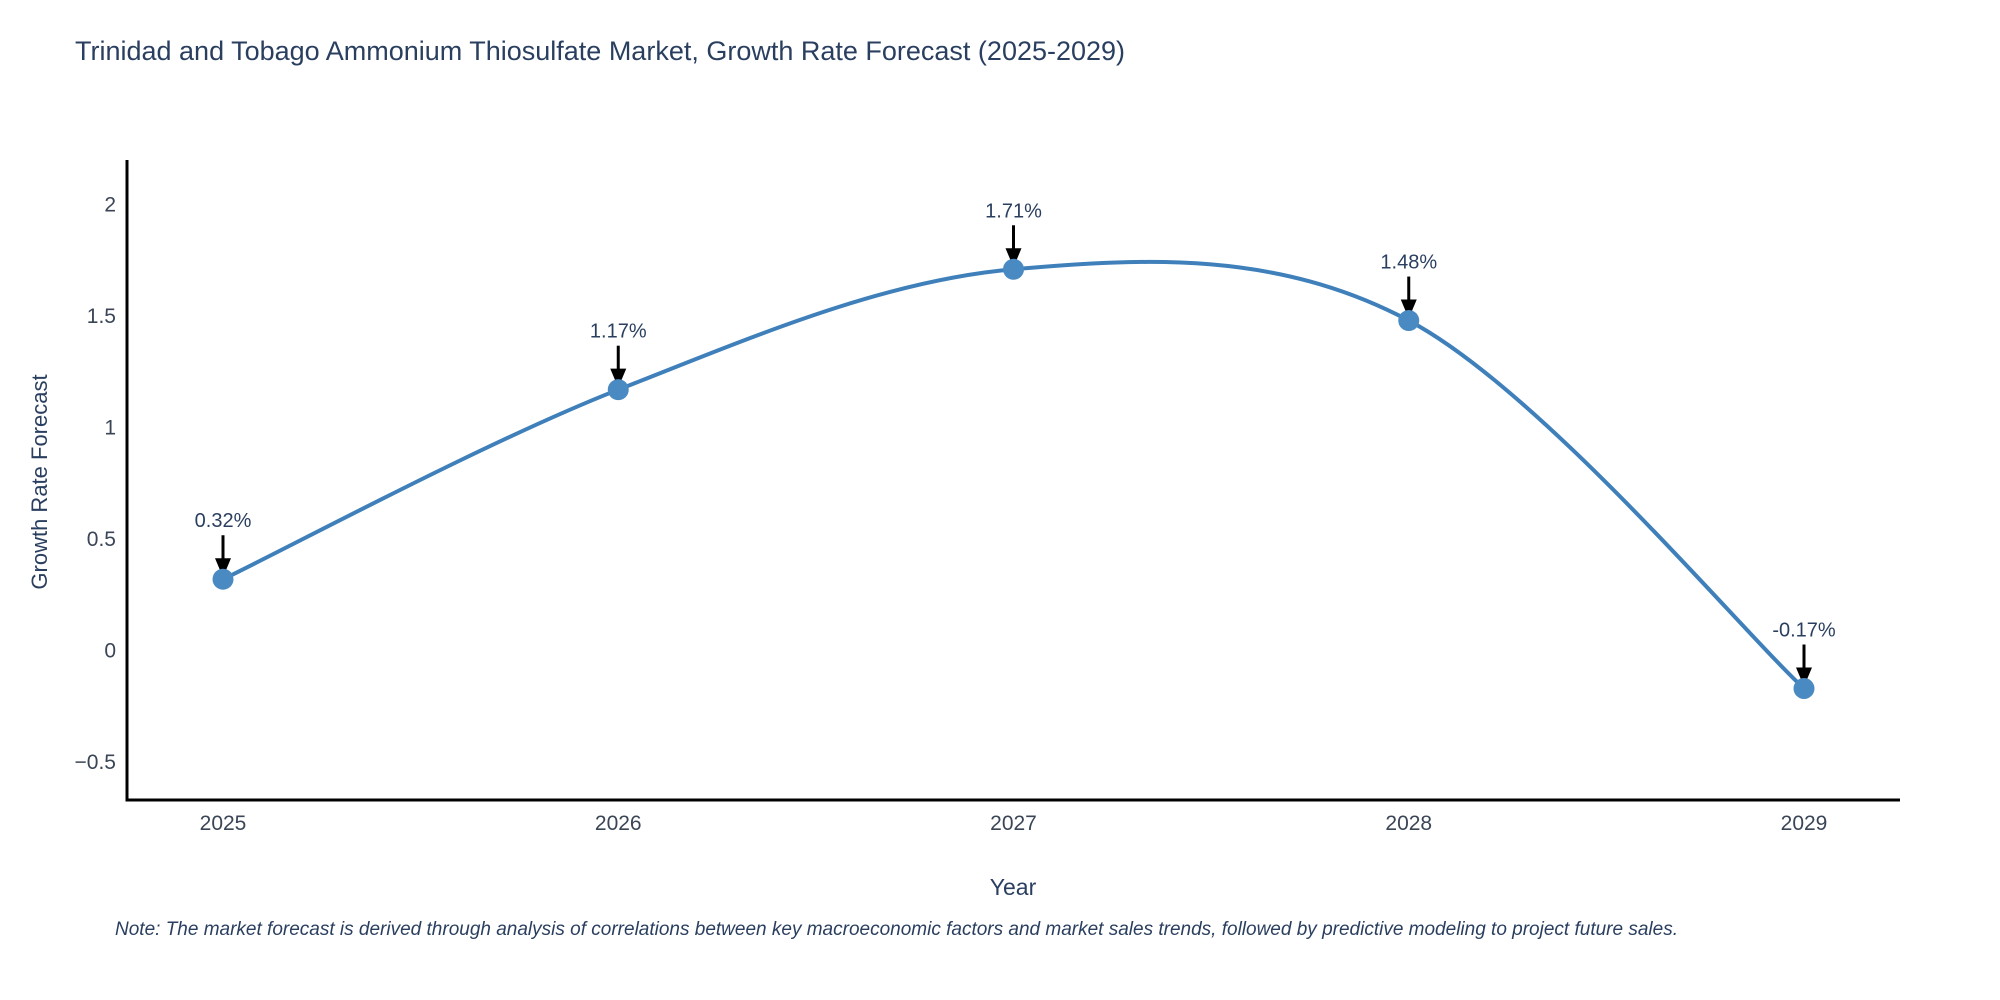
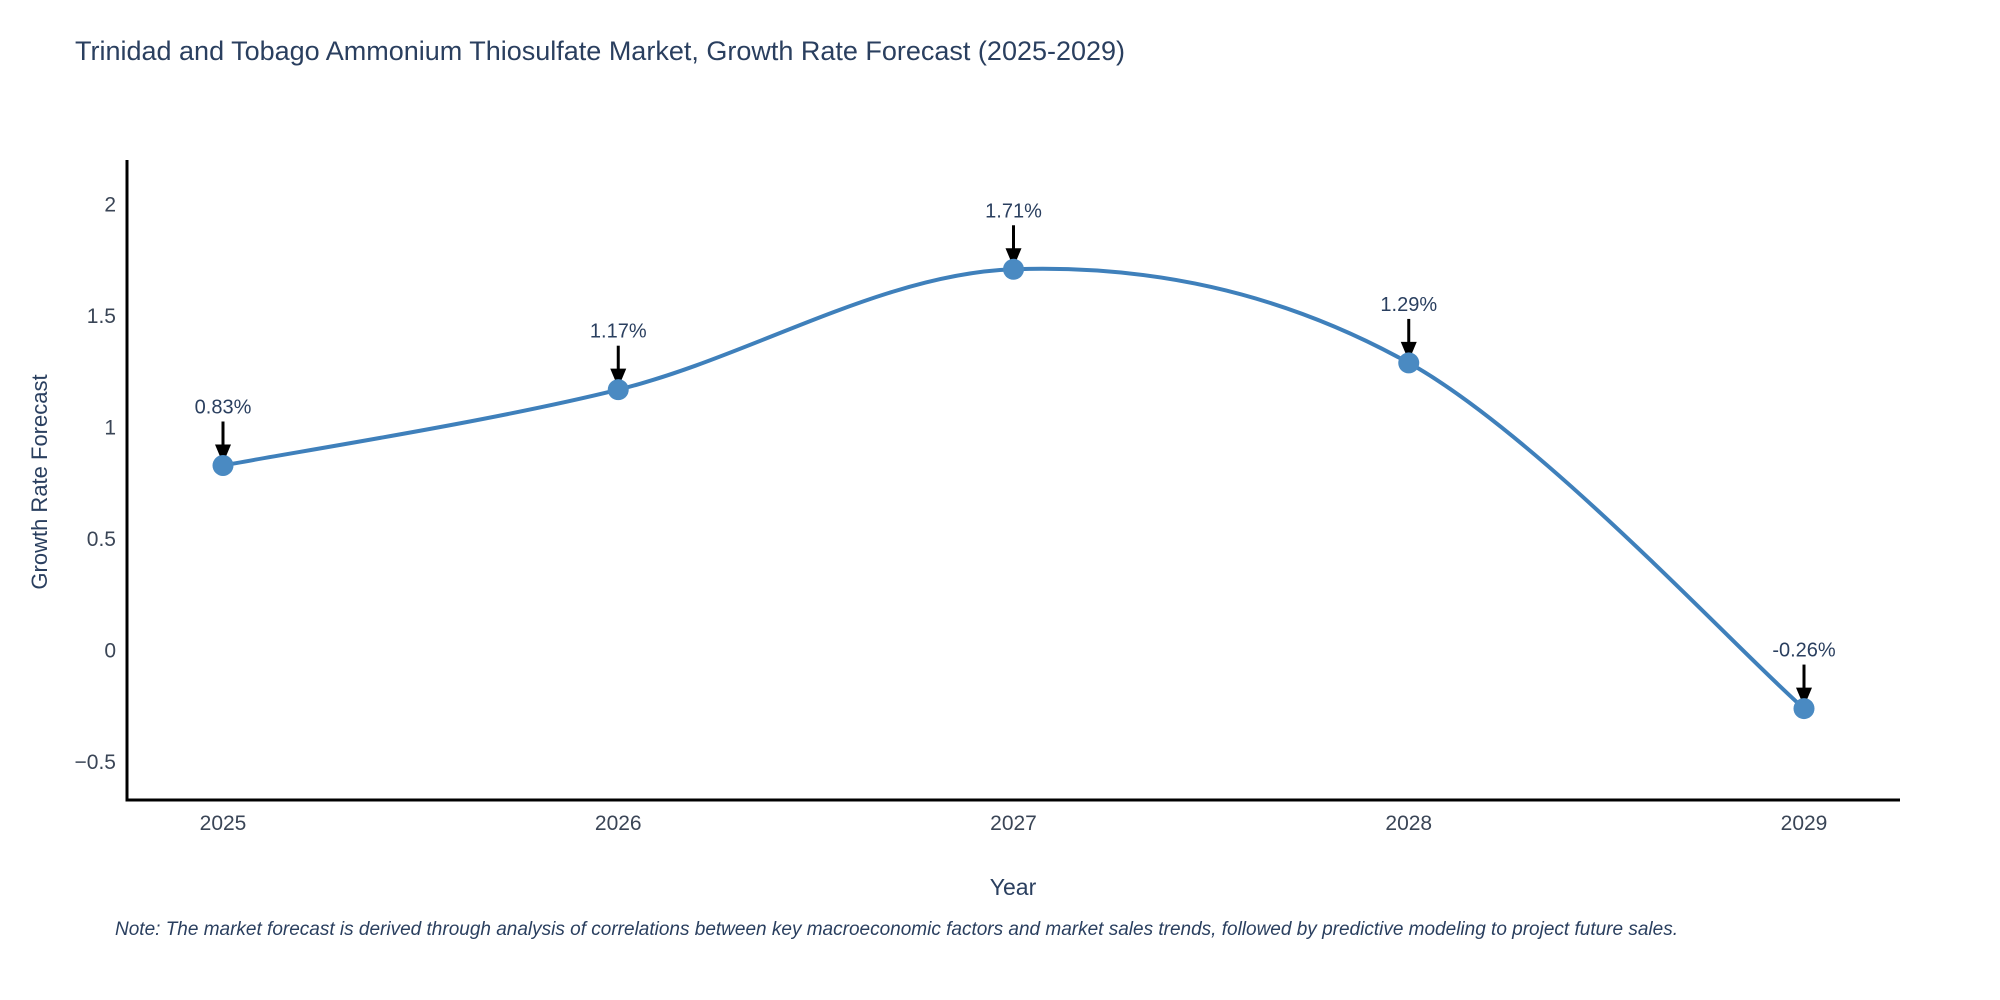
2025: 0.32% -> 0.83%
2028: 1.48% -> 1.29%
2029: -0.17% -> -0.26%
